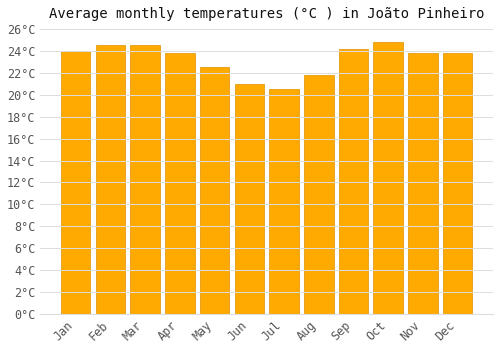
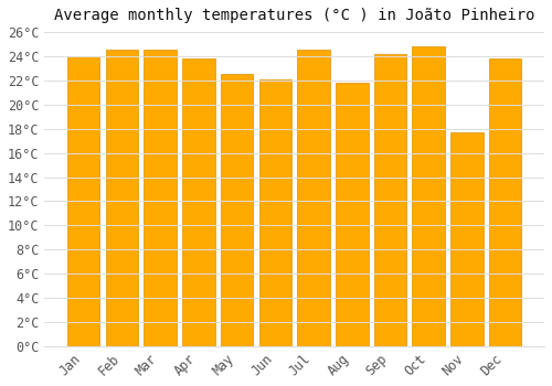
Jun: 21.0°C -> 22.1°C
Jul: 20.5°C -> 24.5°C
Nov: 23.8°C -> 17.7°C
